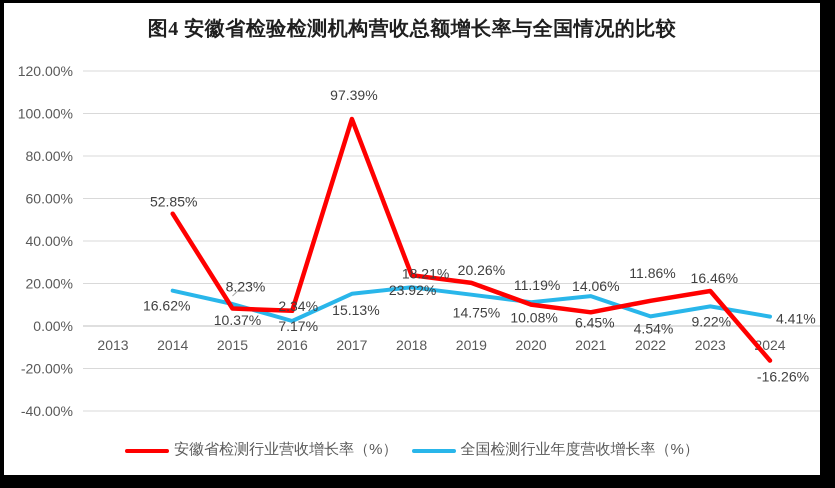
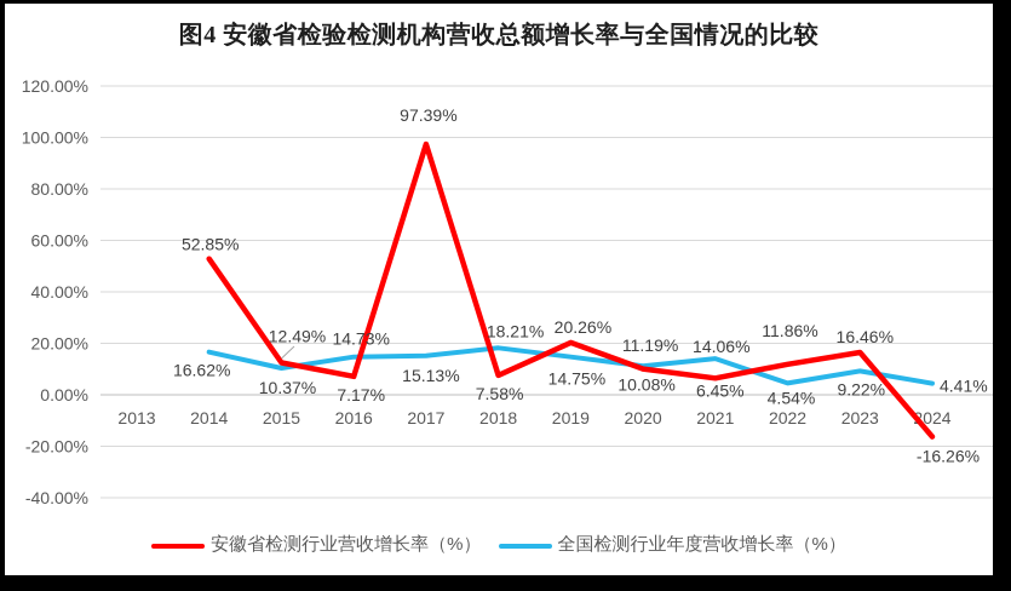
安徽省检测行业营收增长率（%）/2015: 8.23% -> 12.49%
全国检测行业年度营收增长率（%）/2016: 2.34% -> 14.73%
安徽省检测行业营收增长率（%）/2018: 23.92% -> 7.58%
